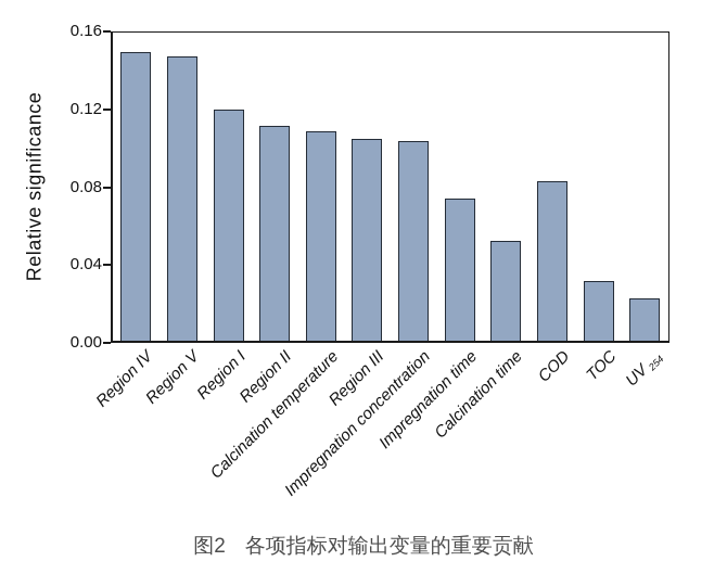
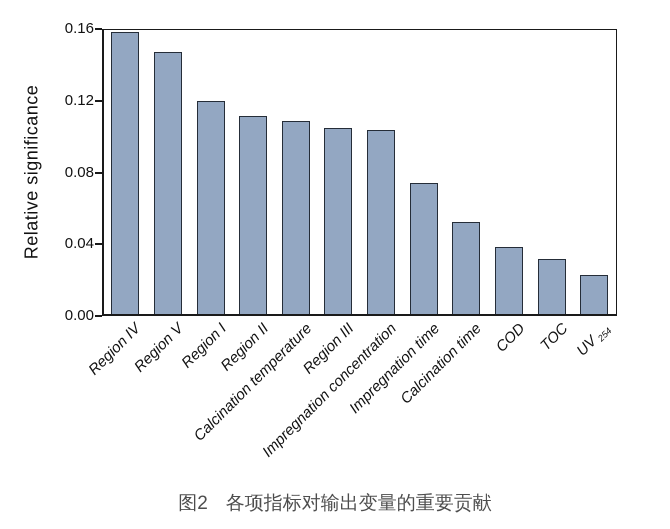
Region IV: 0.150 -> 0.159
COD: 0.083 -> 0.038
